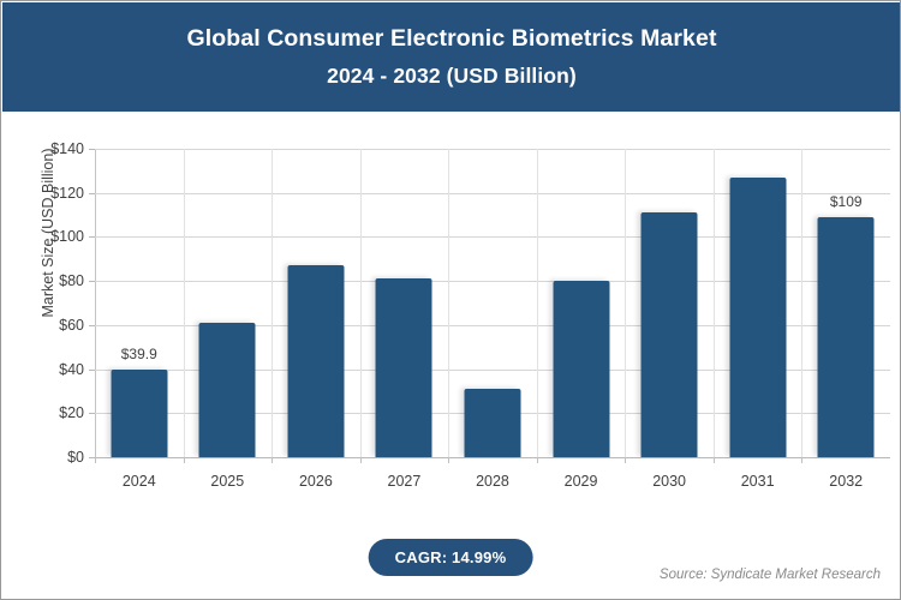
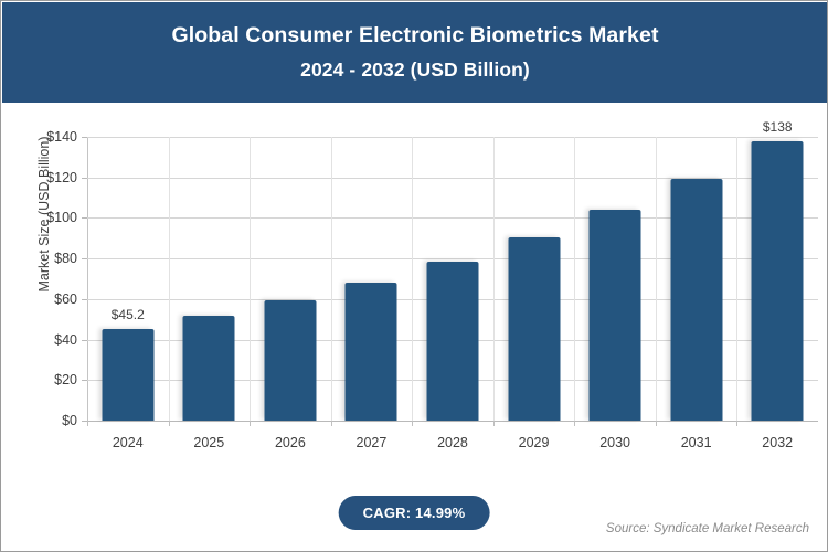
2024: $39.9 -> $45.2
2025: $61 -> $52
2026: $87 -> $59
2027: $81 -> $68
2028: $31 -> $78
2029: $80 -> $90
2030: $111 -> $104
2031: $127 -> $120
2032: $109 -> $138
